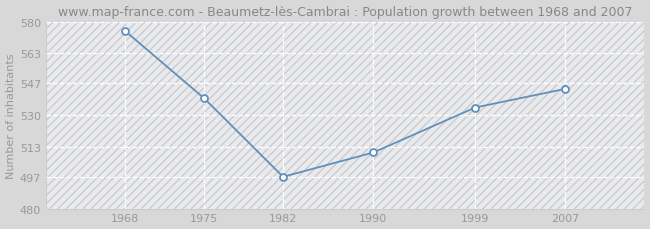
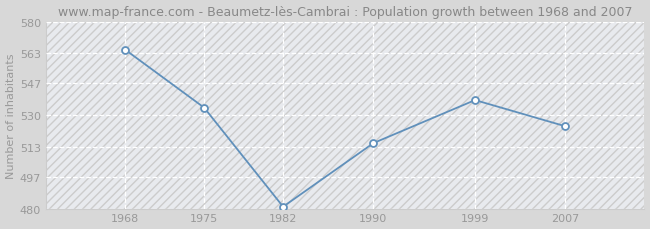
1968: 575 -> 565
1975: 539 -> 534
1982: 497 -> 481
1990: 510 -> 515
1999: 534 -> 538
2007: 544 -> 524
